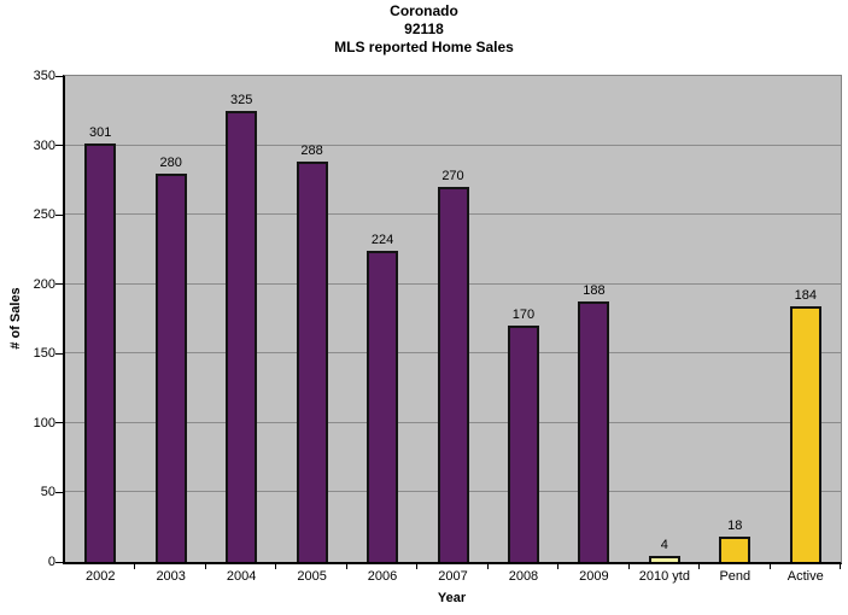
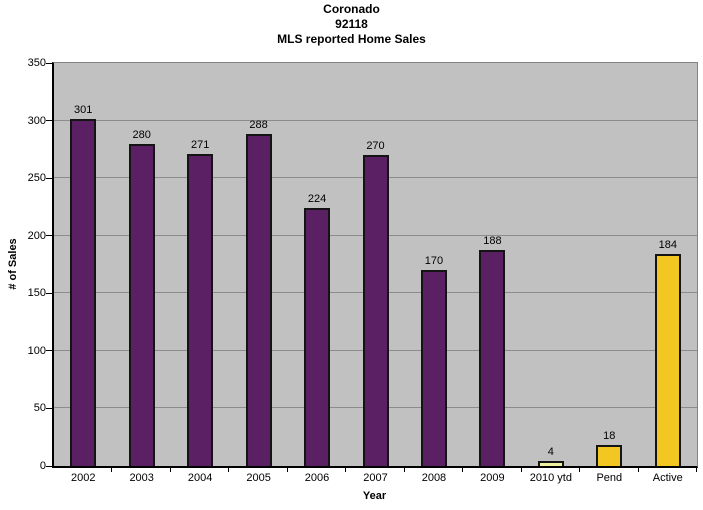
2004: 325 -> 271
